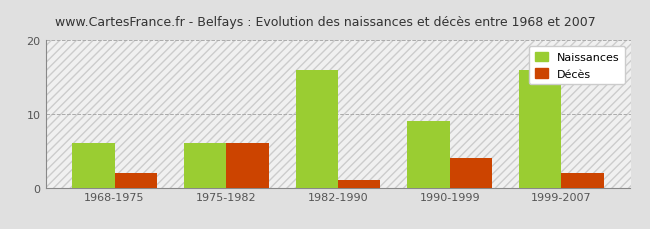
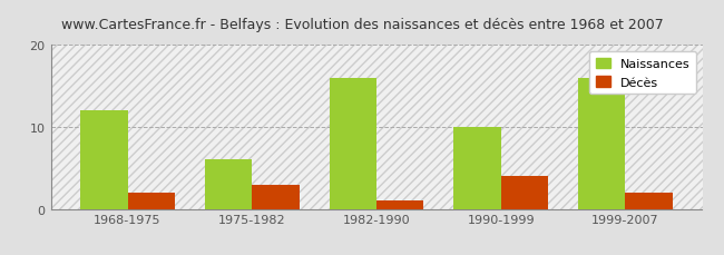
Naissances/1968-1975: 6 -> 12
Décès/1975-1982: 6 -> 3
Naissances/1990-1999: 9 -> 10
